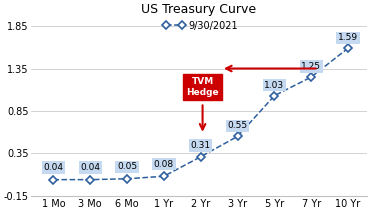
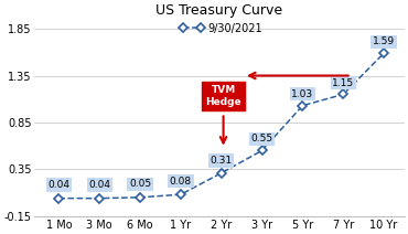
7 Yr: 1.25 -> 1.15
